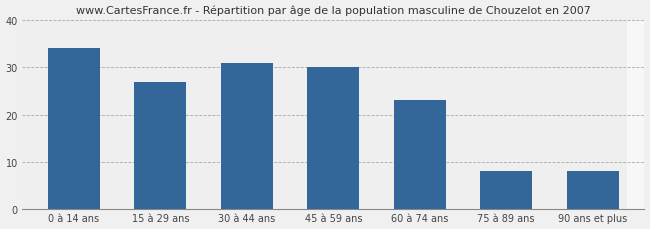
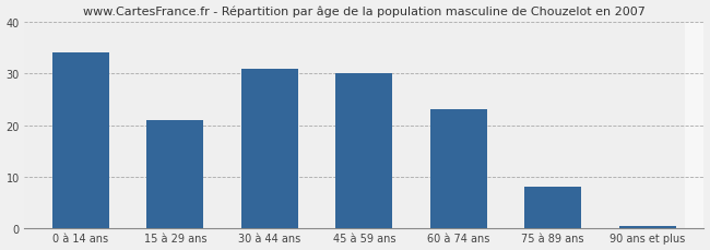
15 à 29 ans: 27.0 -> 21.0
90 ans et plus: 8.0 -> 0.5
